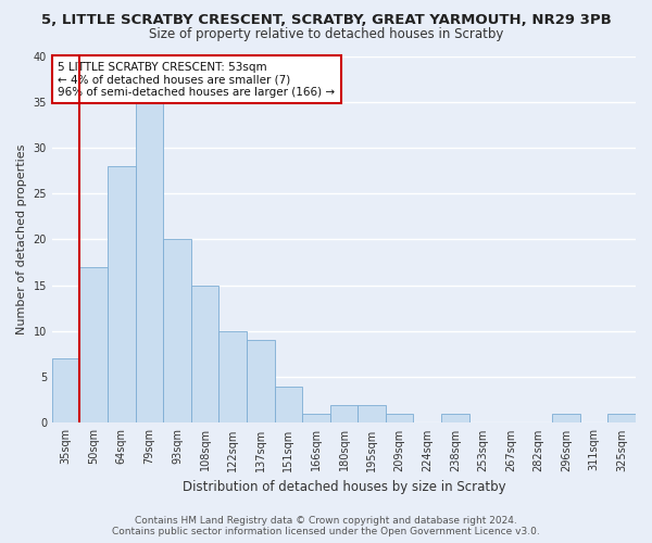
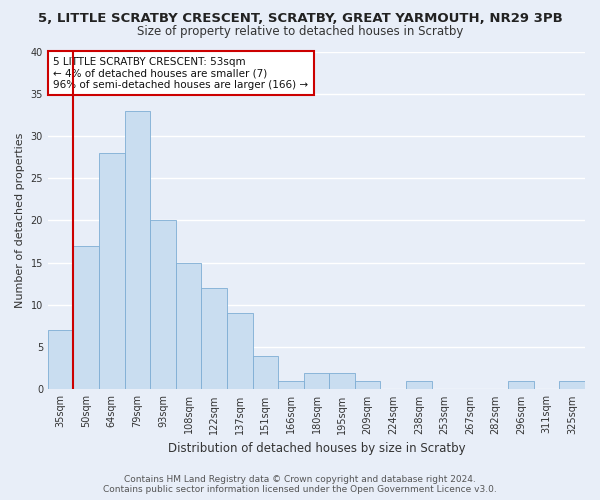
79sqm: 35 -> 33
122sqm: 10 -> 12
